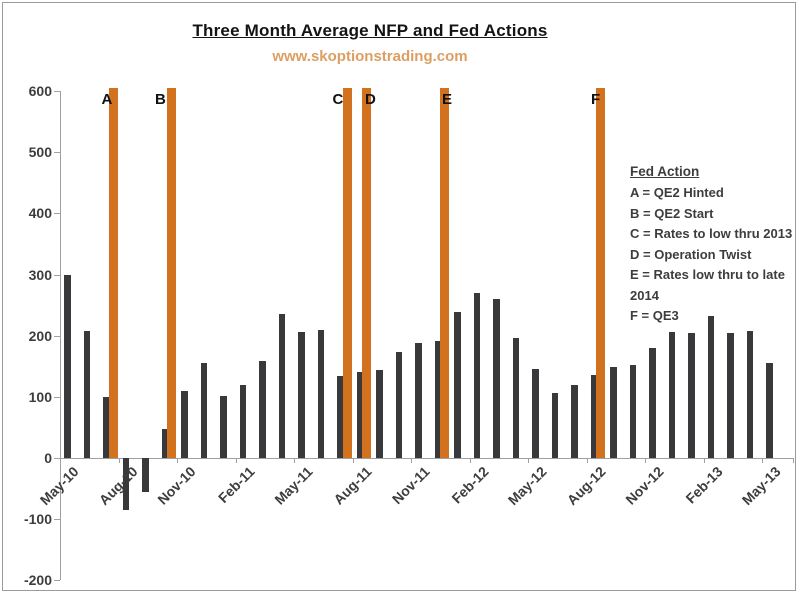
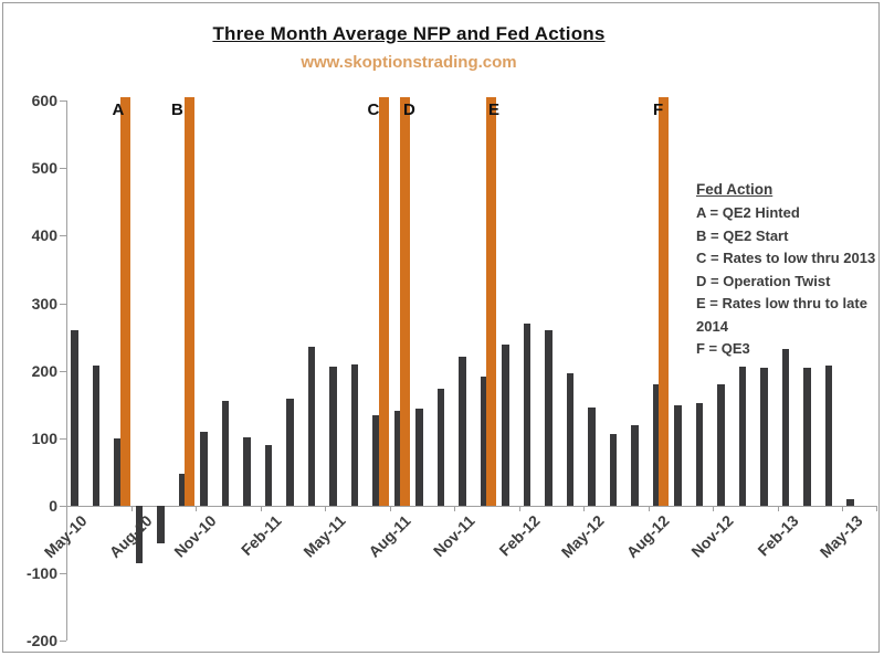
May-10: 300 -> 260
Feb-11: 120 -> 90
Nov-11: 190 -> 220
Aug-12: 140 -> 180
May-13: 160 -> 10
